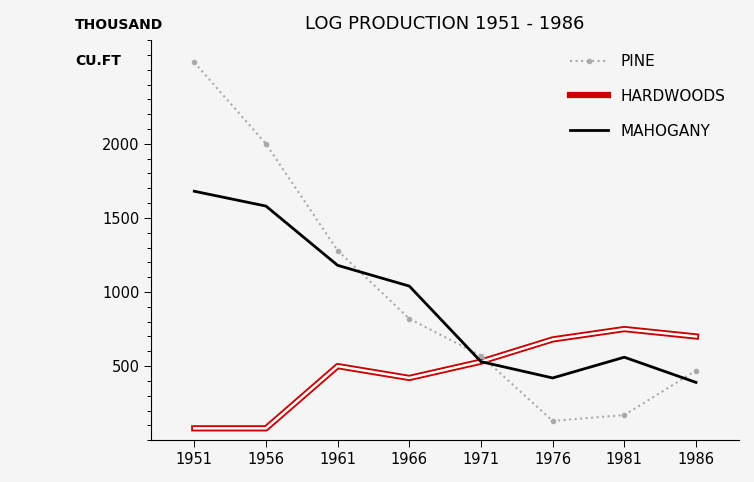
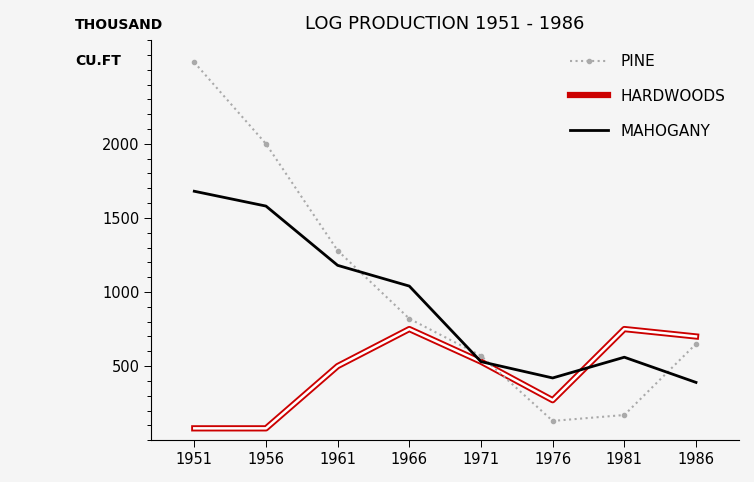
HARDWOODS/1966: 420 -> 750
HARDWOODS/1976: 680 -> 270
PINE/1986: 470 -> 650
